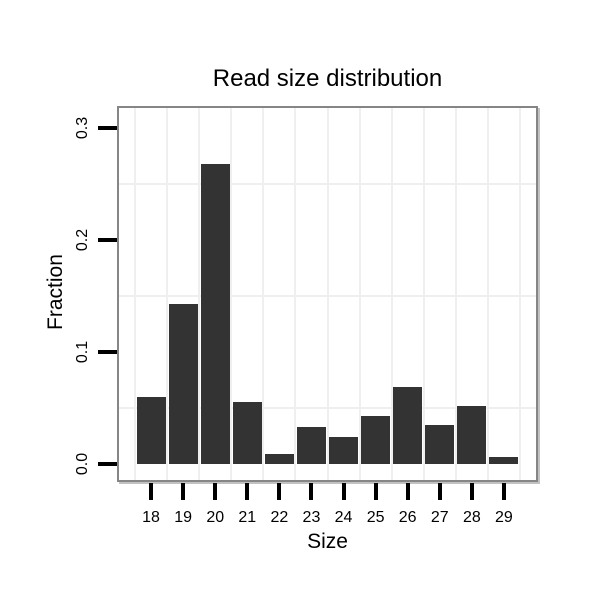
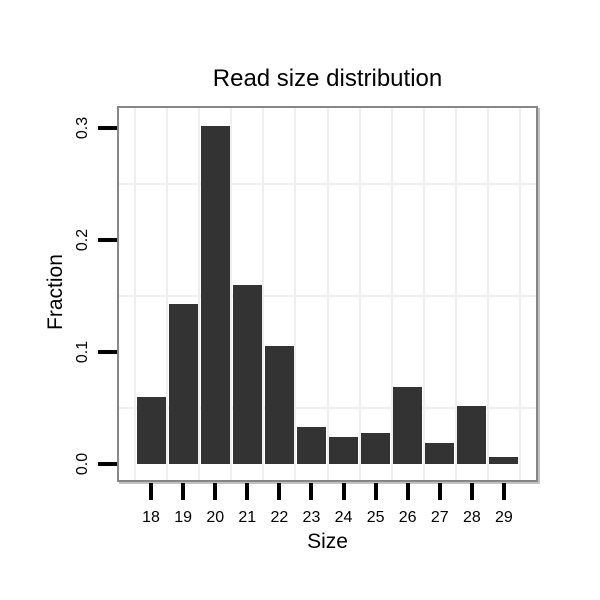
20: 0.268 -> 0.302
21: 0.055 -> 0.160
22: 0.009 -> 0.105
25: 0.043 -> 0.028
27: 0.035 -> 0.019
